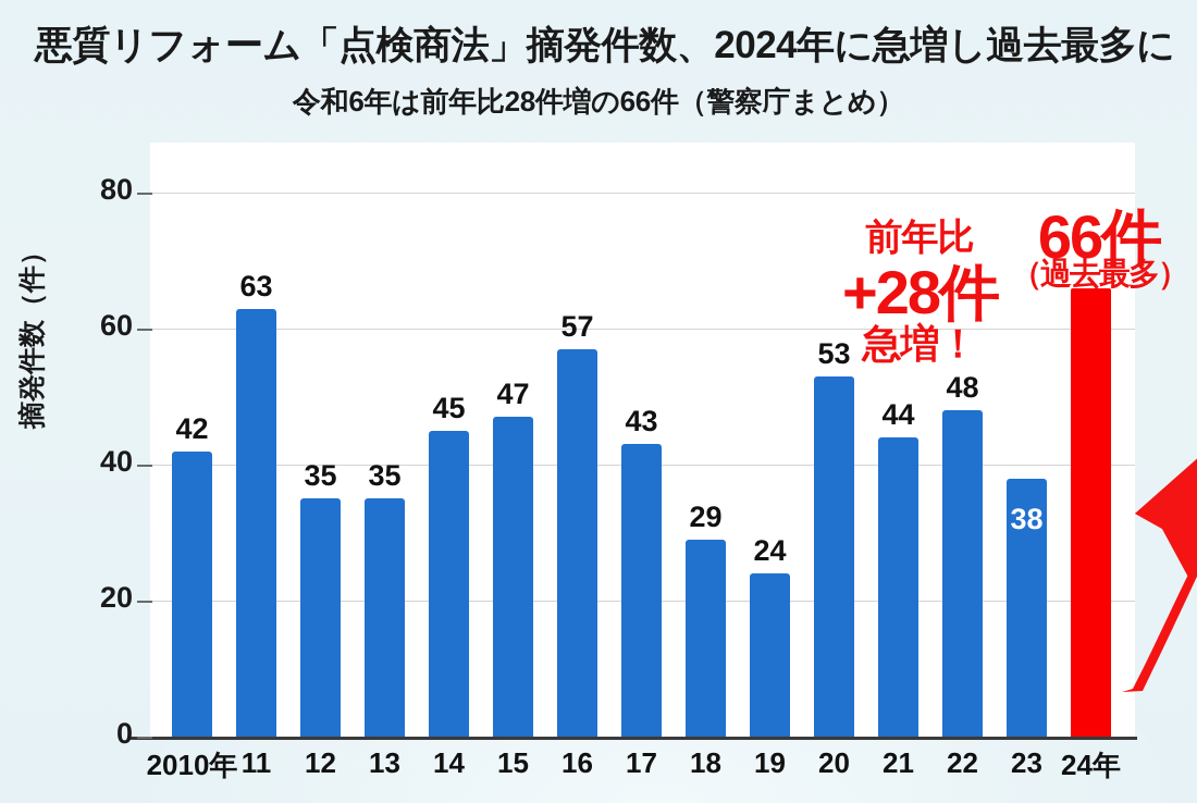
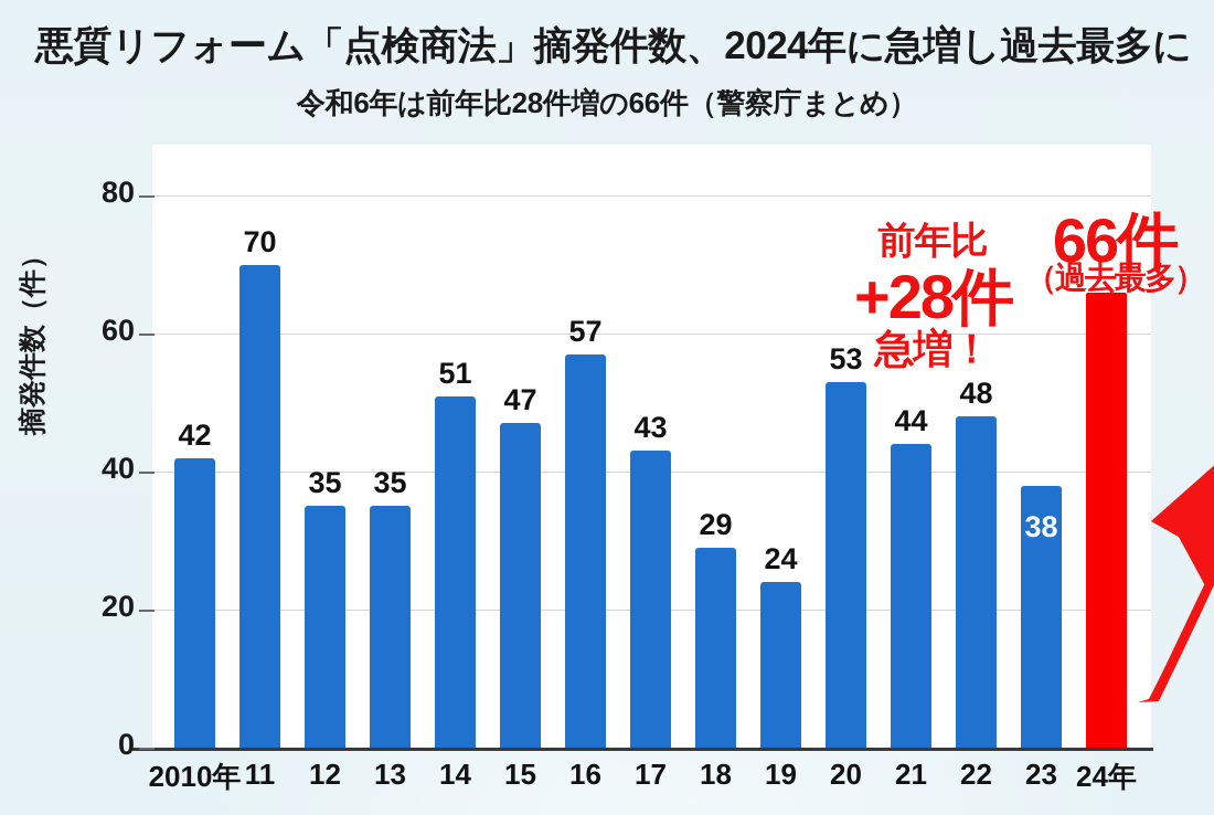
11: 63 -> 70
14: 45 -> 51
